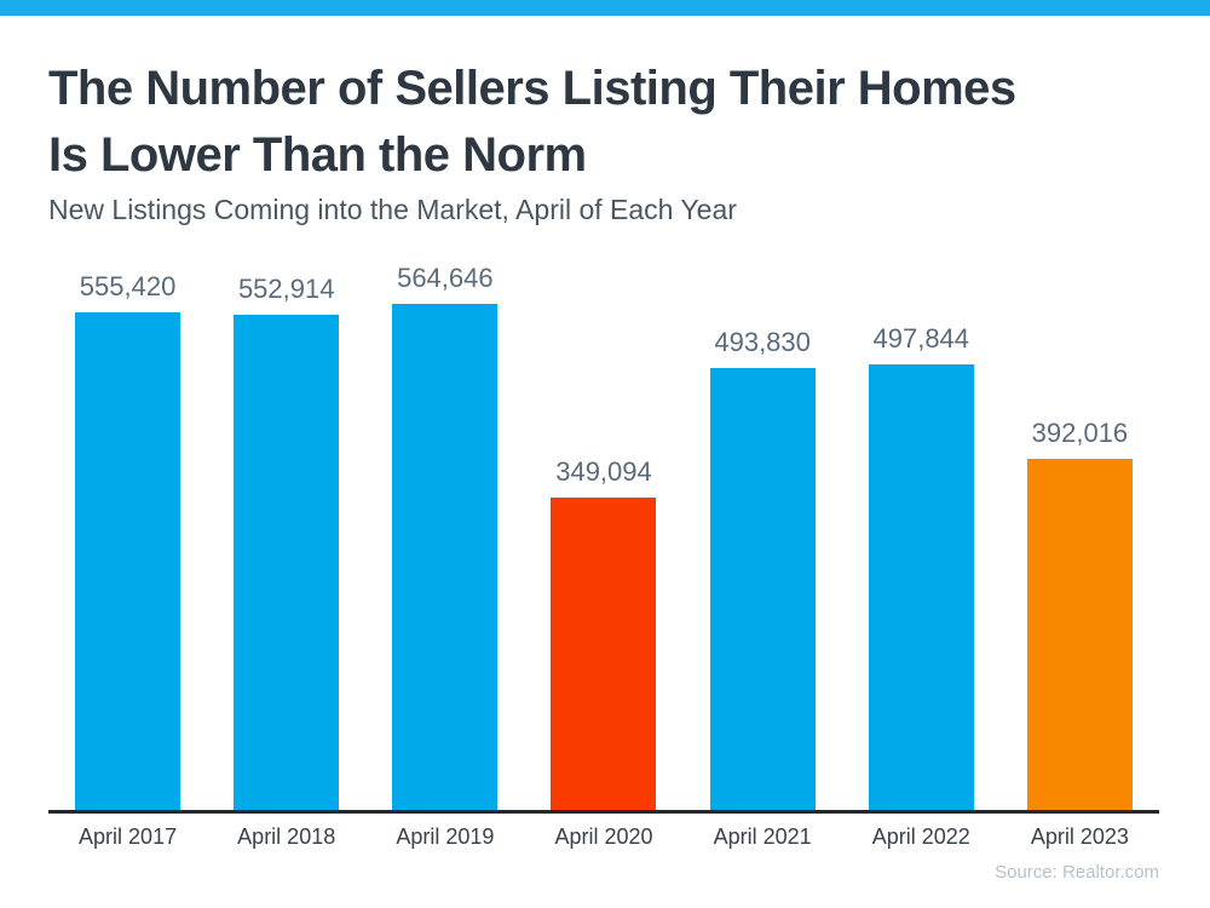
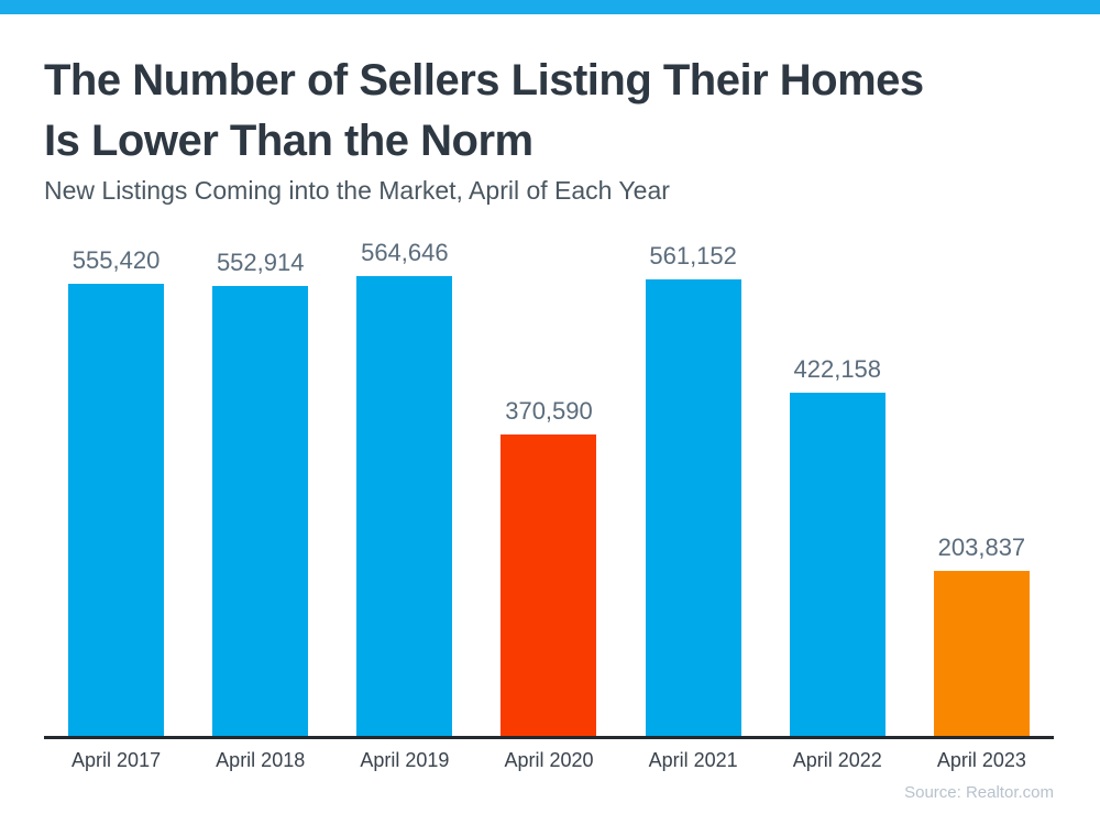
April 2020: 349,094 -> 370,590
April 2021: 493,830 -> 561,152
April 2022: 497,844 -> 422,158
April 2023: 392,016 -> 203,837
